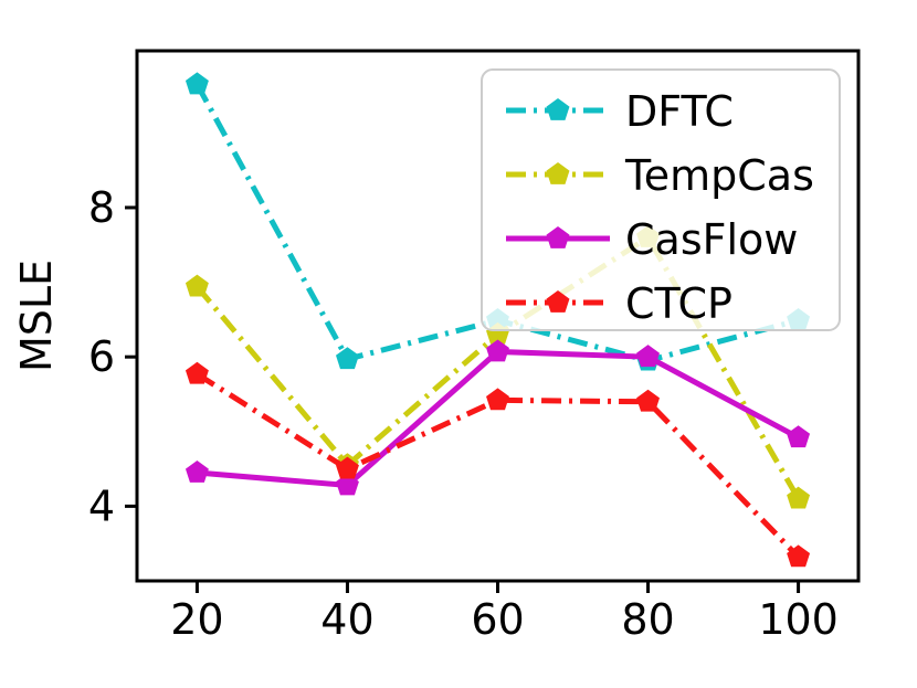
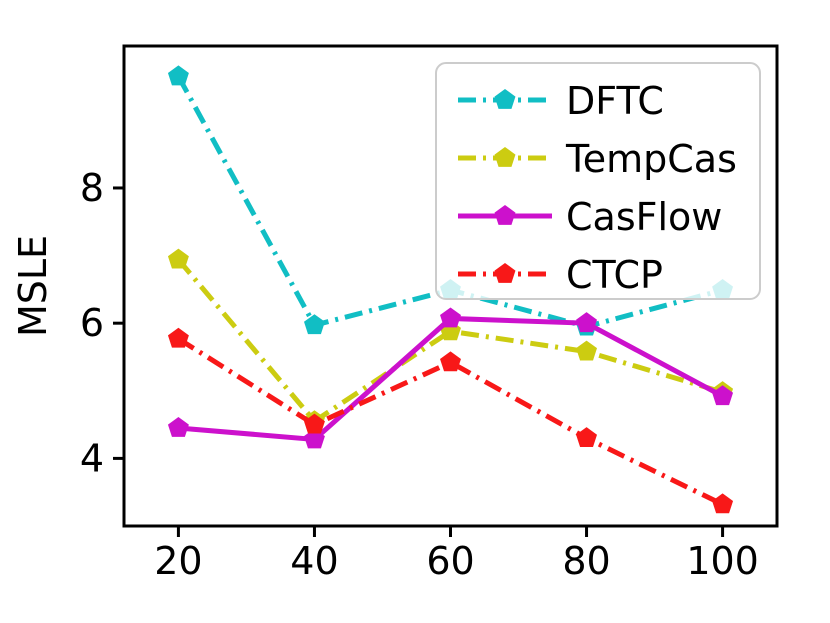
TempCas/60: 6.3 -> 5.9
TempCas/80: 7.6 -> 5.6
CTCP/80: 5.4 -> 4.3
TempCas/100: 4.1 -> 5.0
